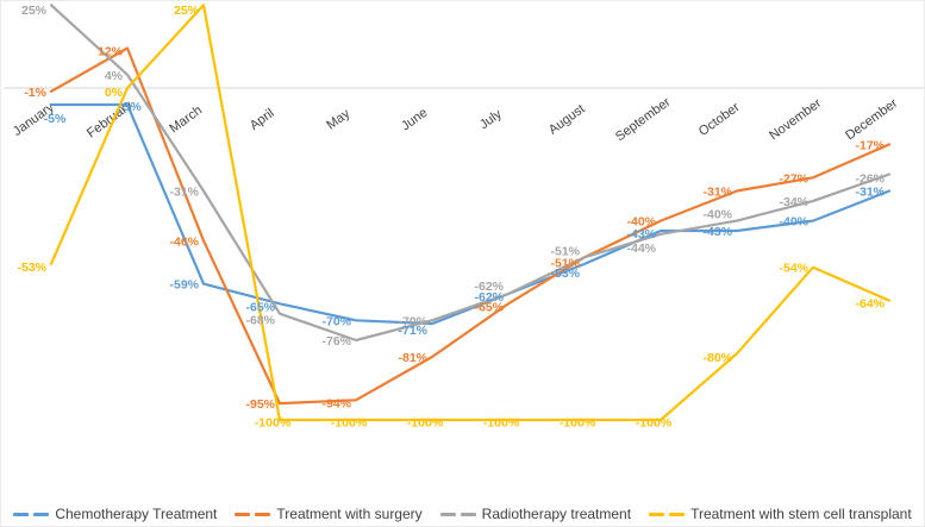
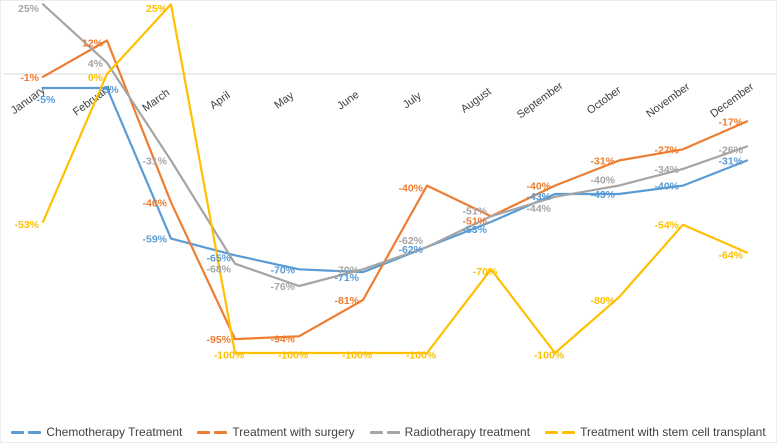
Treatment with surgery/July: -65% -> -40%
Treatment with stem cell transplant/August: -100% -> -70%
